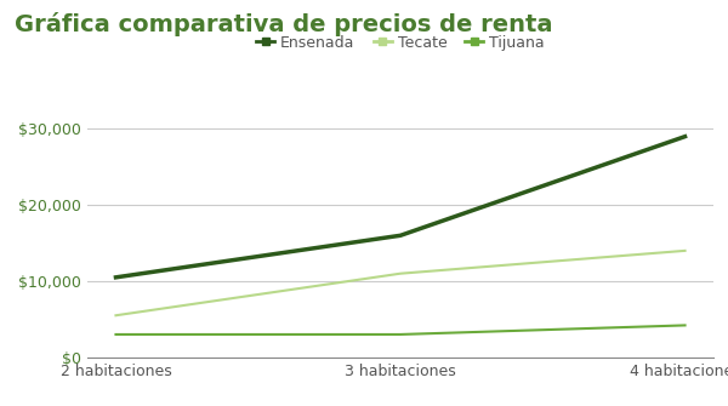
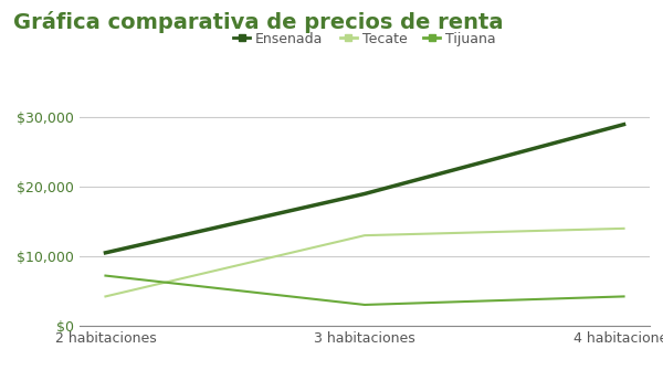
Tecate/2 habitaciones: $5,500 -> $4,200
Tijuana/2 habitaciones: $3,000 -> $7,200
Ensenada/3 habitaciones: $16,000 -> $19,000
Tecate/3 habitaciones: $11,000 -> $13,000
